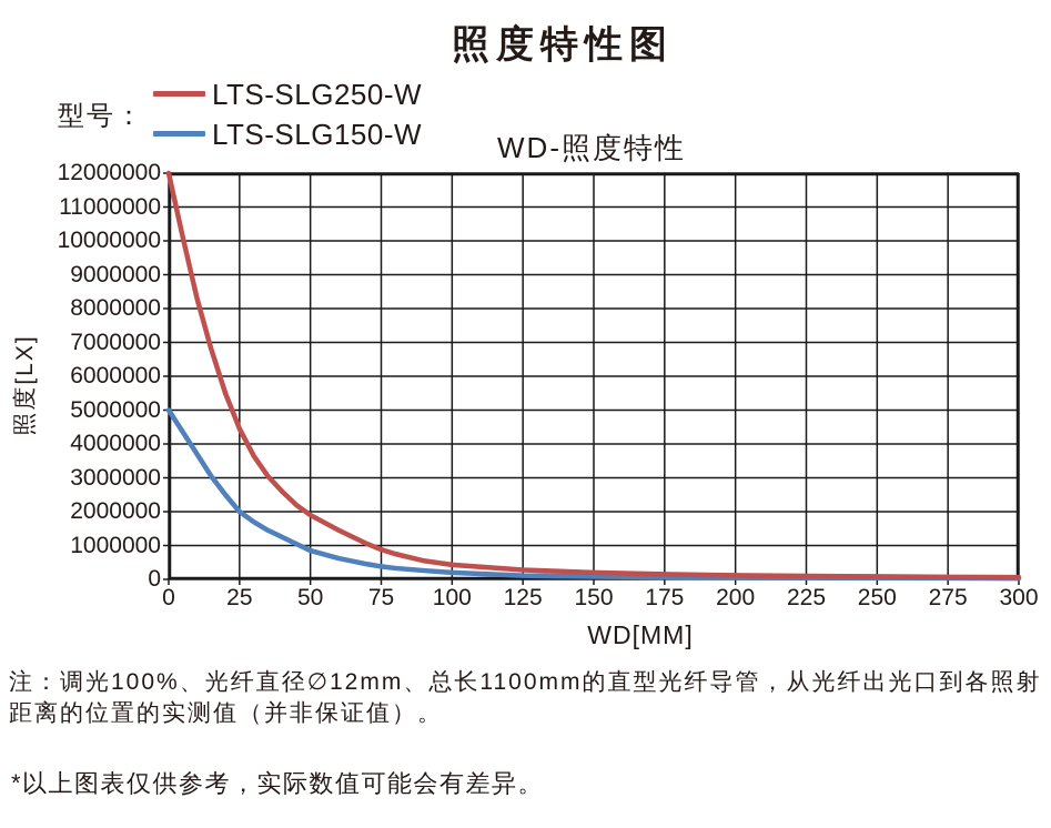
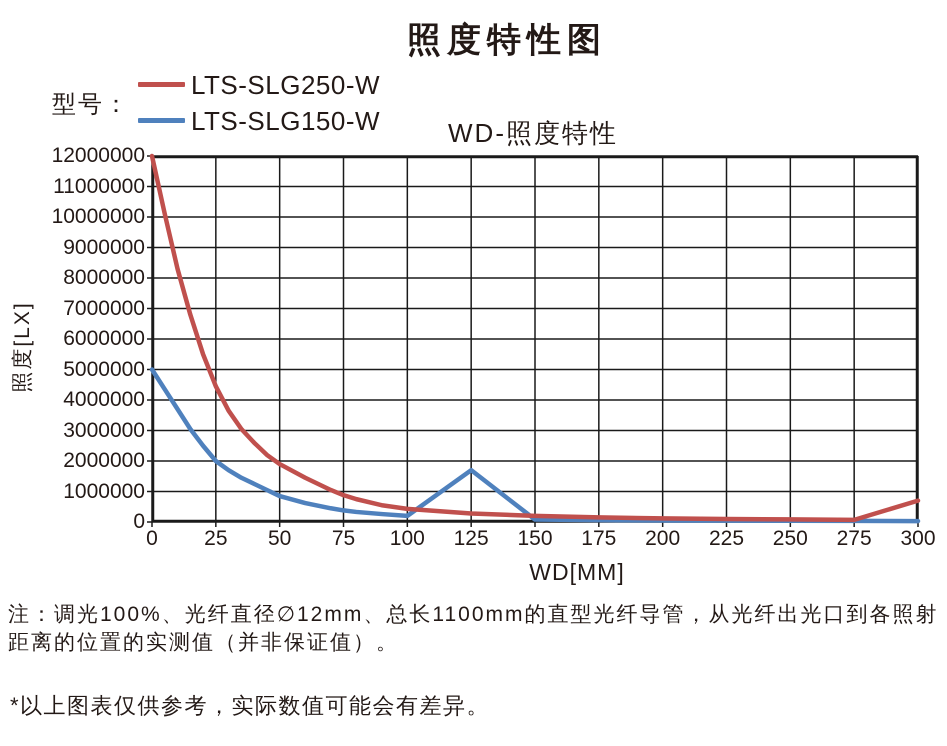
LTS-SLG150-W/125: 100000 -> 1700000
LTS-SLG250-W/300: 100000 -> 700000
